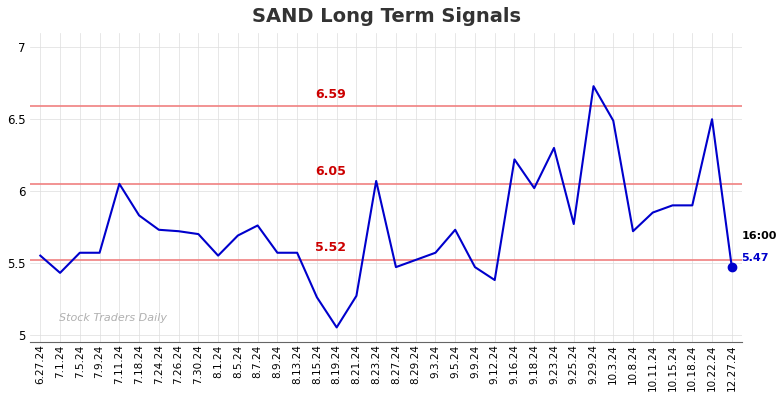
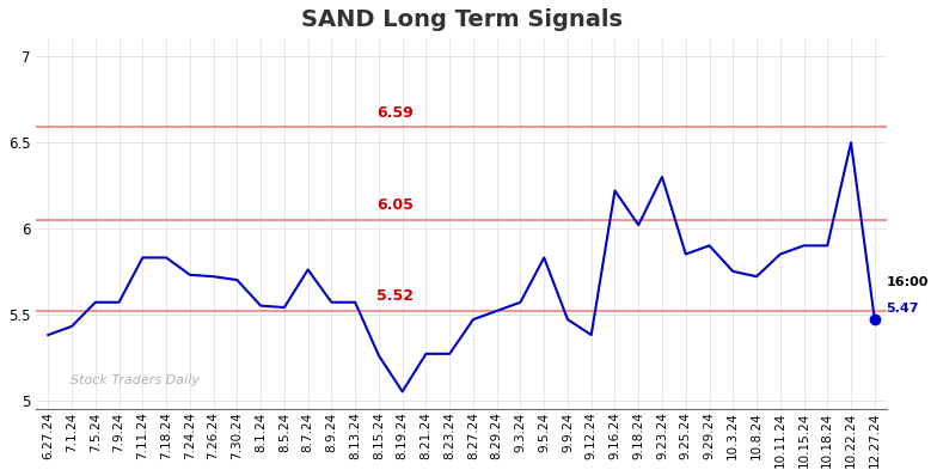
6.27.24: 5.55 -> 5.38
7.11.24: 6.05 -> 5.83
8.5.24: 5.69 -> 5.54
8.23.24: 6.07 -> 5.27
9.5.24: 5.73 -> 5.83
9.25.24: 5.77 -> 5.85
9.29.24: 6.73 -> 5.90
10.3.24: 6.49 -> 5.75
